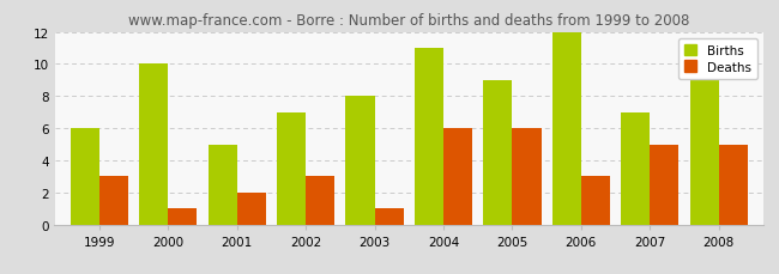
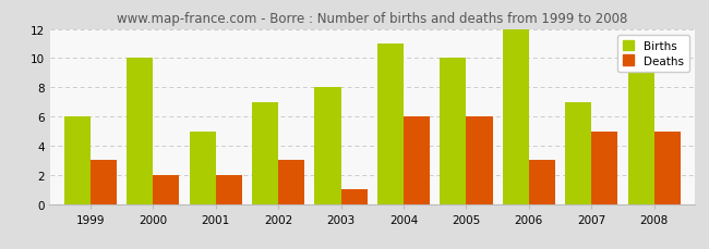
Deaths/2000: 1 -> 2
Births/2005: 9 -> 10
